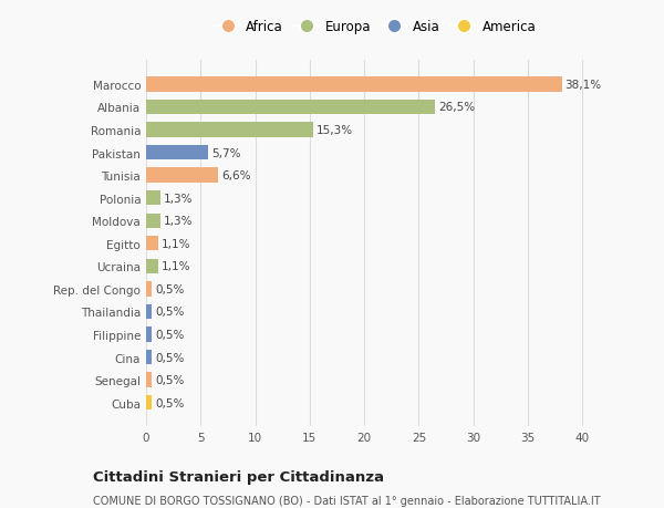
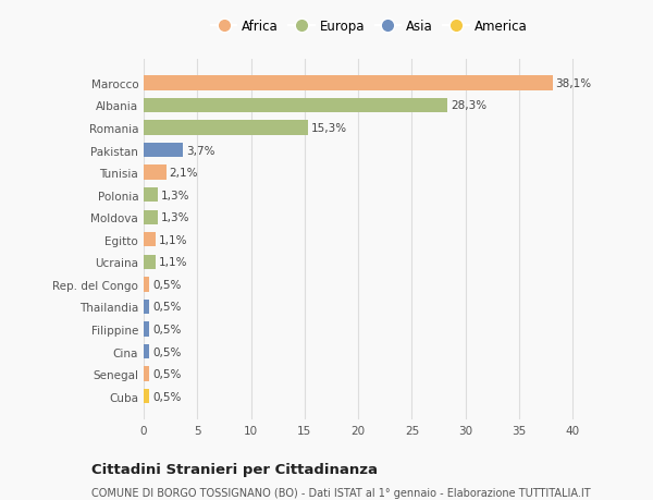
Albania: 26,5% -> 28,3%
Pakistan: 5,7% -> 3,7%
Tunisia: 6,6% -> 2,1%
